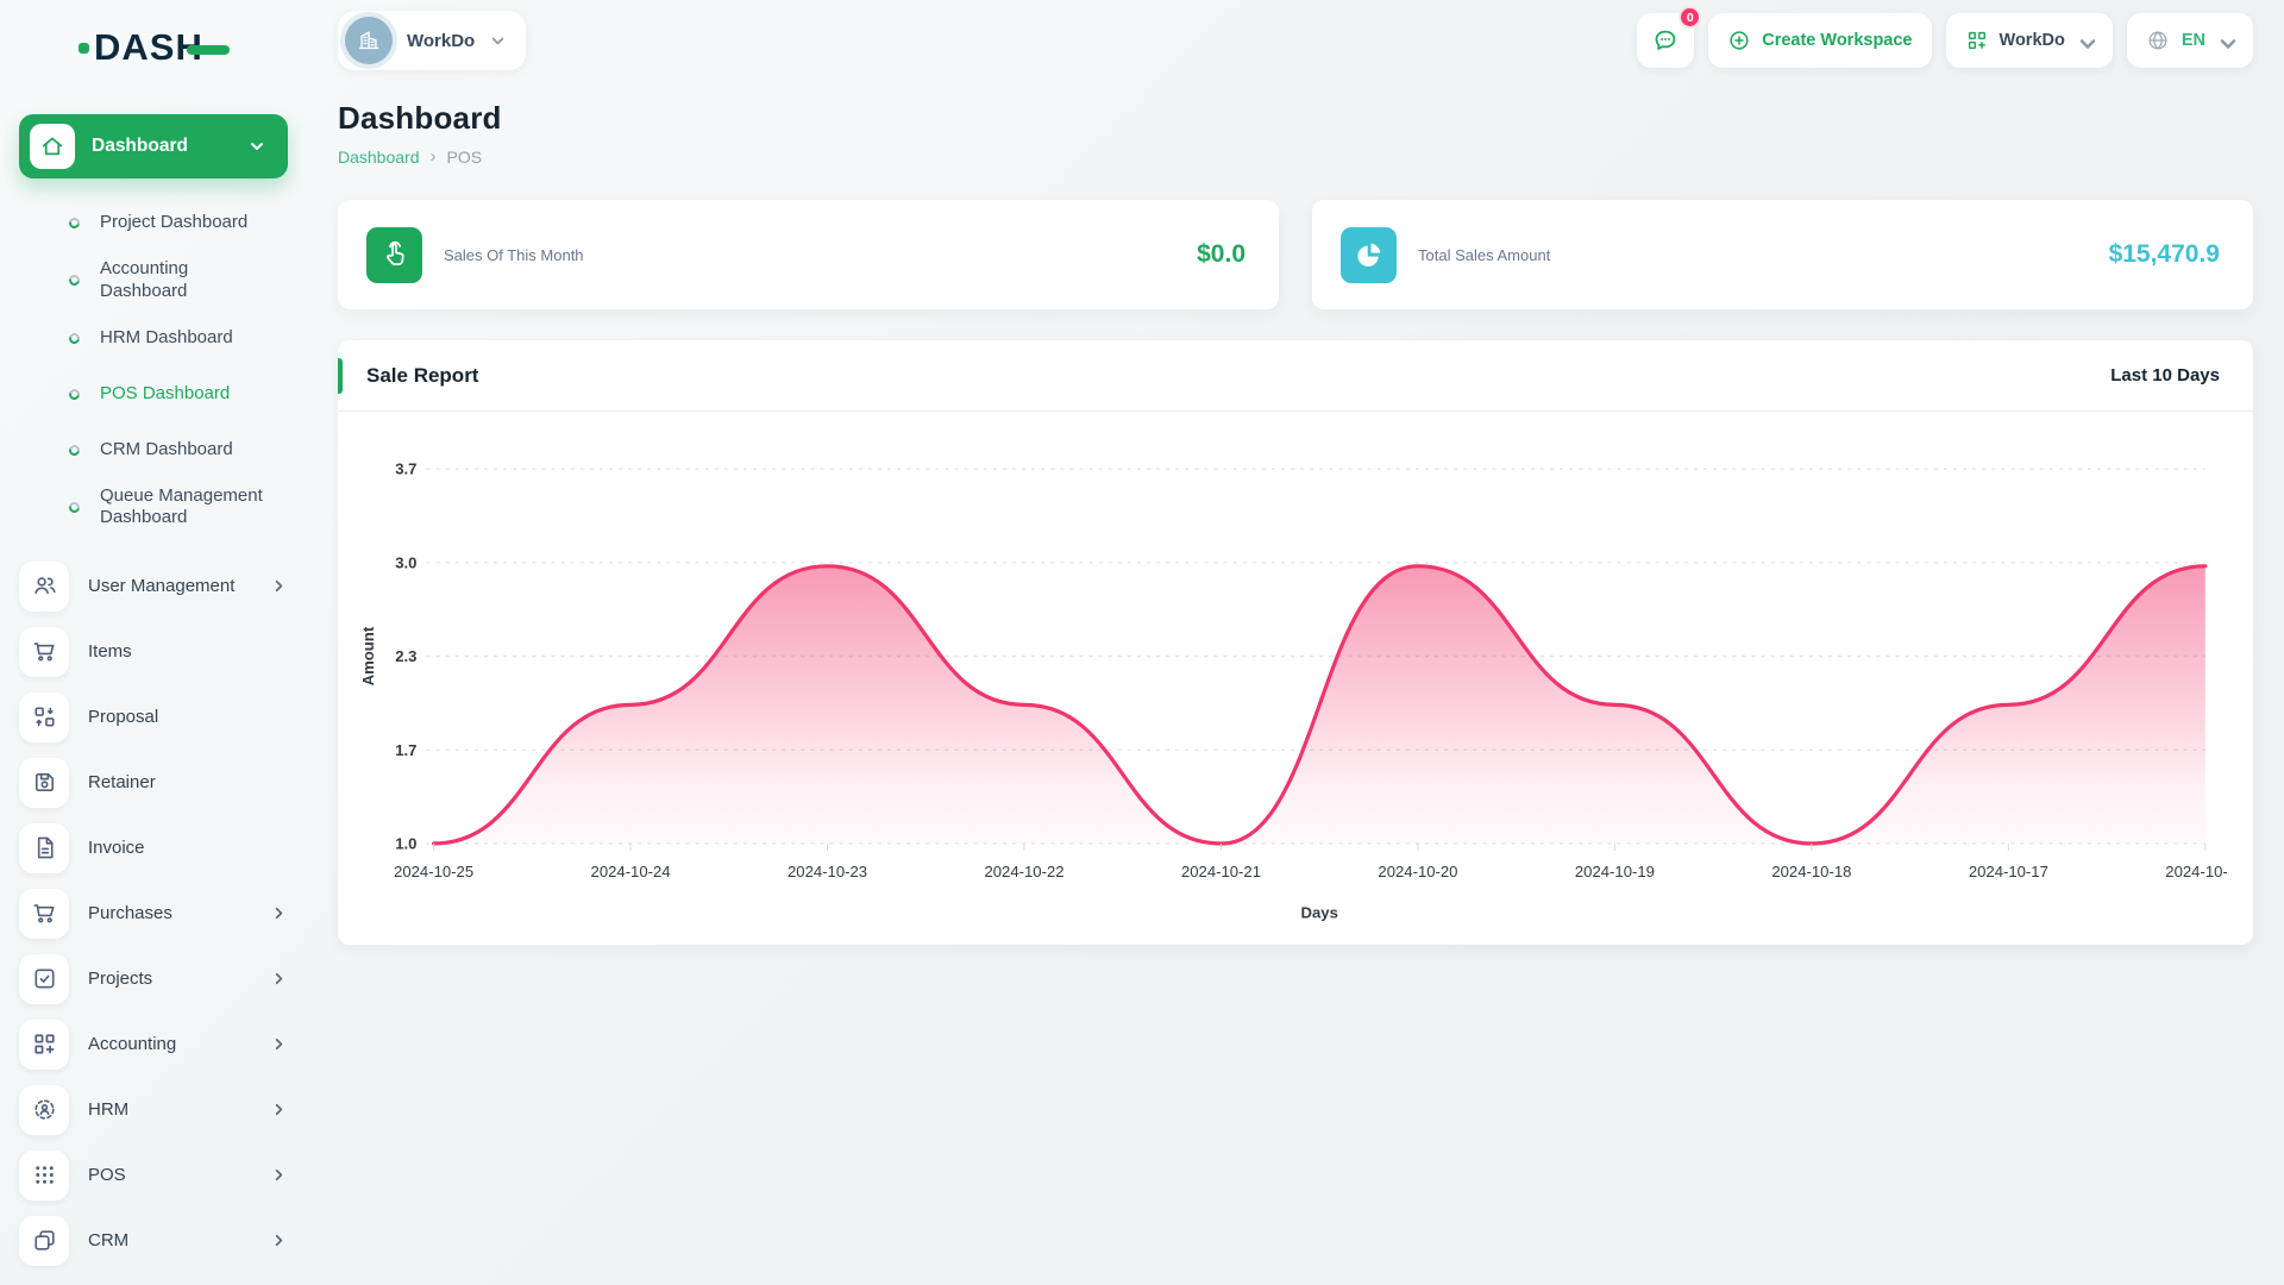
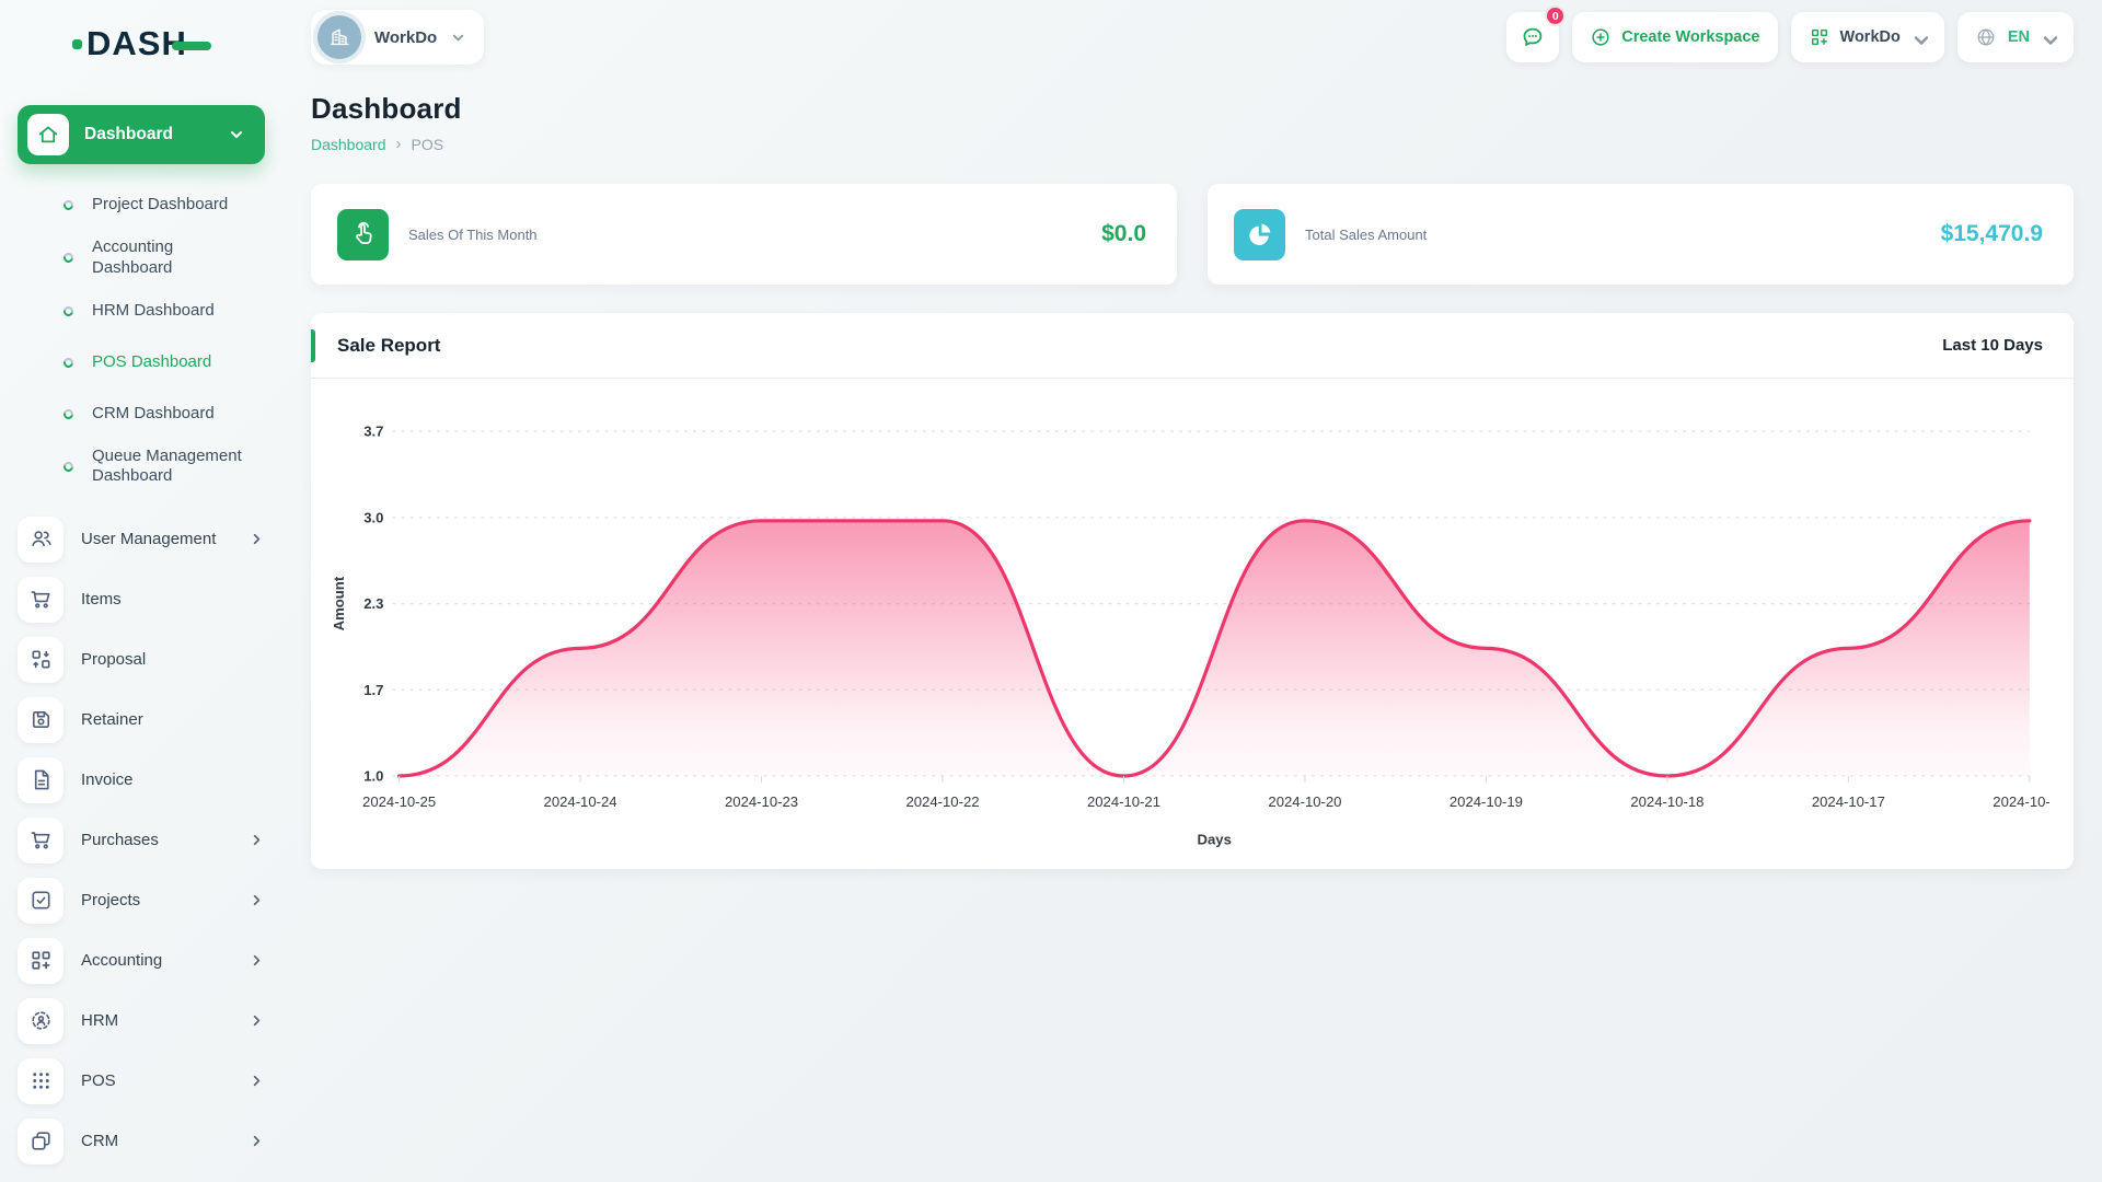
2024-10-22: 2 -> 3
